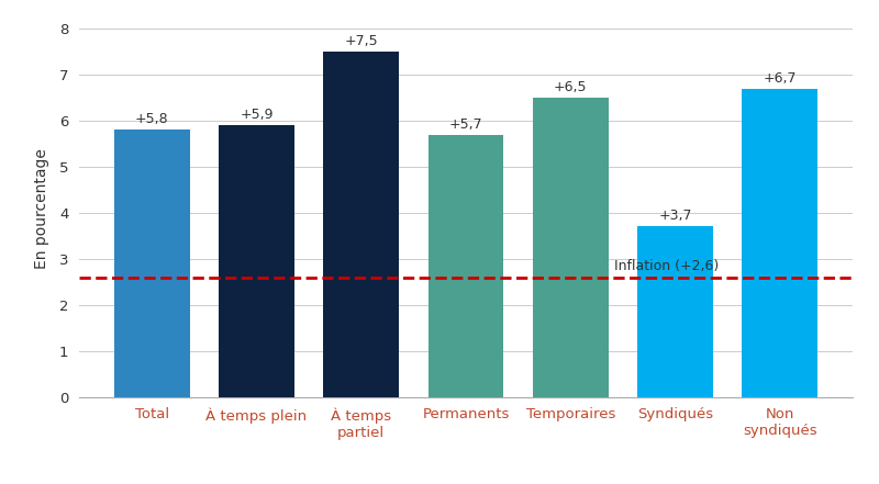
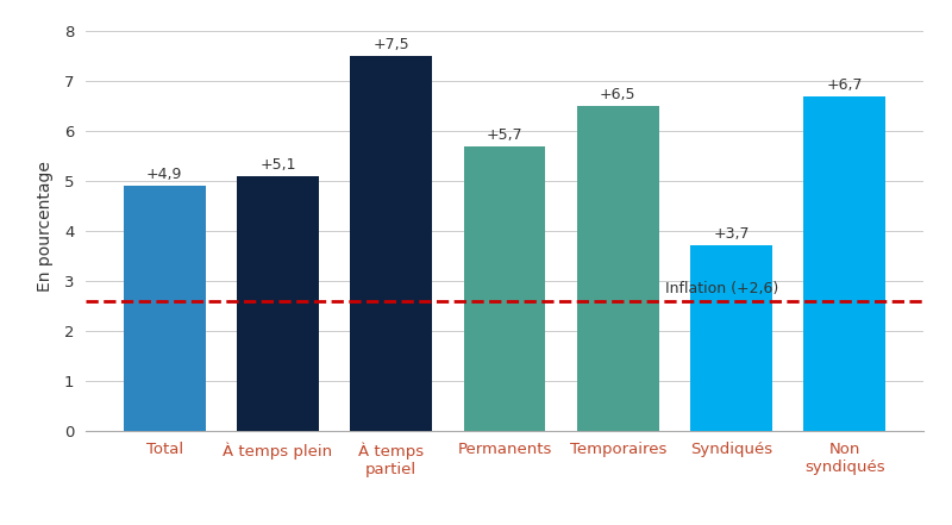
Total: +5,8 -> +4,9
À temps plein: +5,9 -> +5,1
